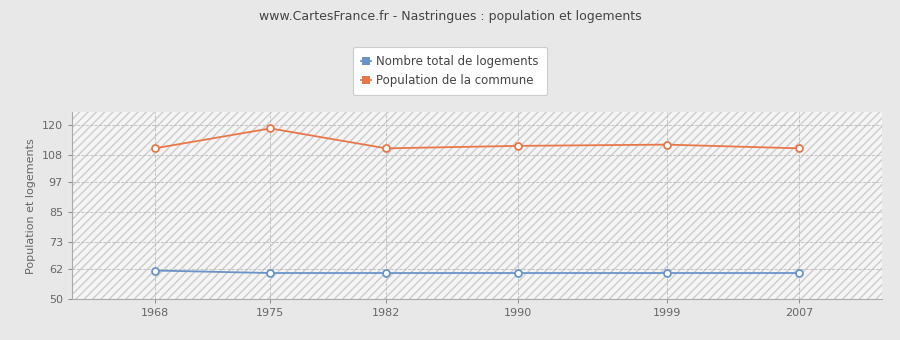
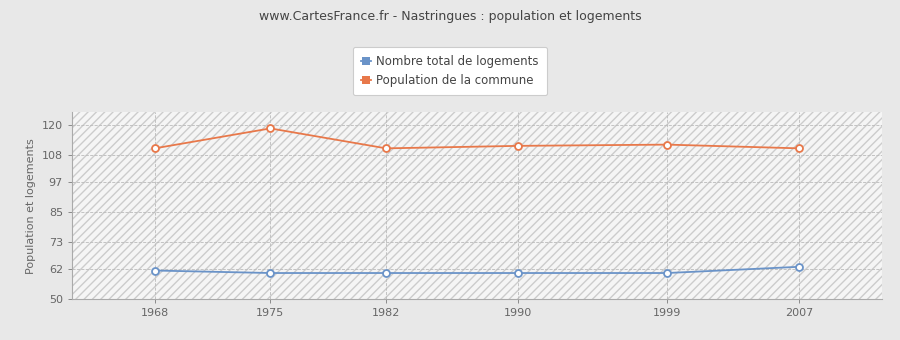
Nombre total de logements/2007: 60.5 -> 63.0
